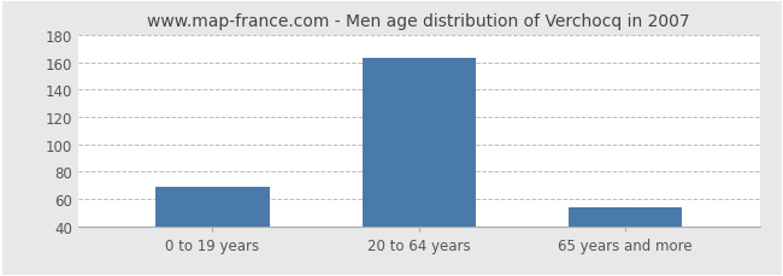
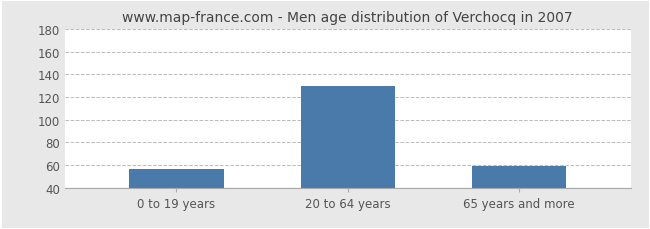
0 to 19 years: 69 -> 56
20 to 64 years: 163 -> 130
65 years and more: 54 -> 59
